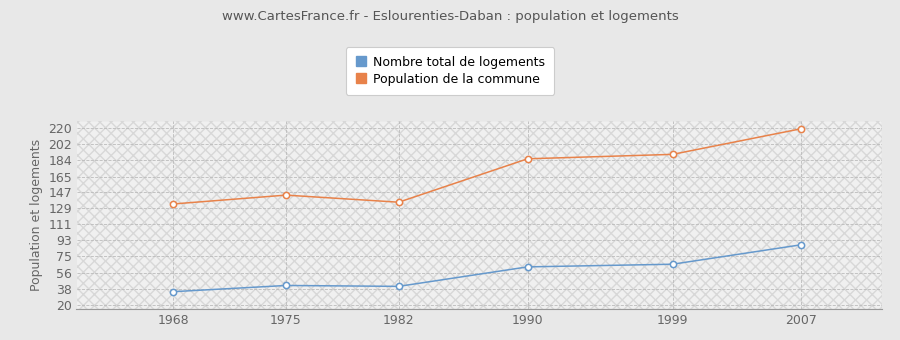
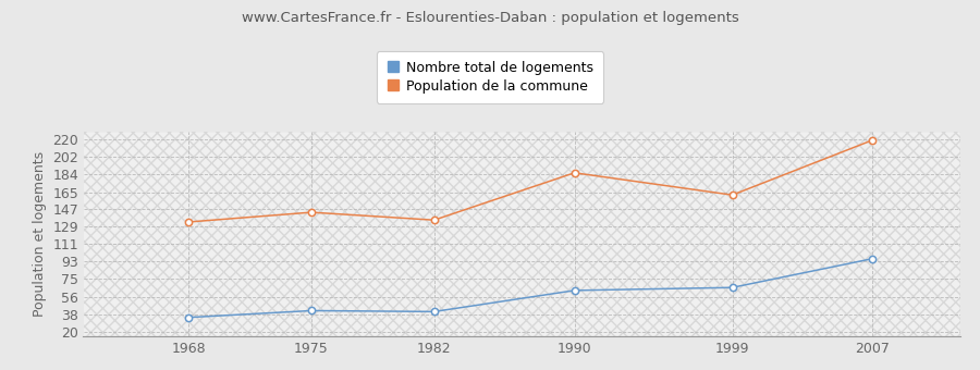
Population de la commune/1999: 190 -> 162
Nombre total de logements/2007: 88 -> 96
